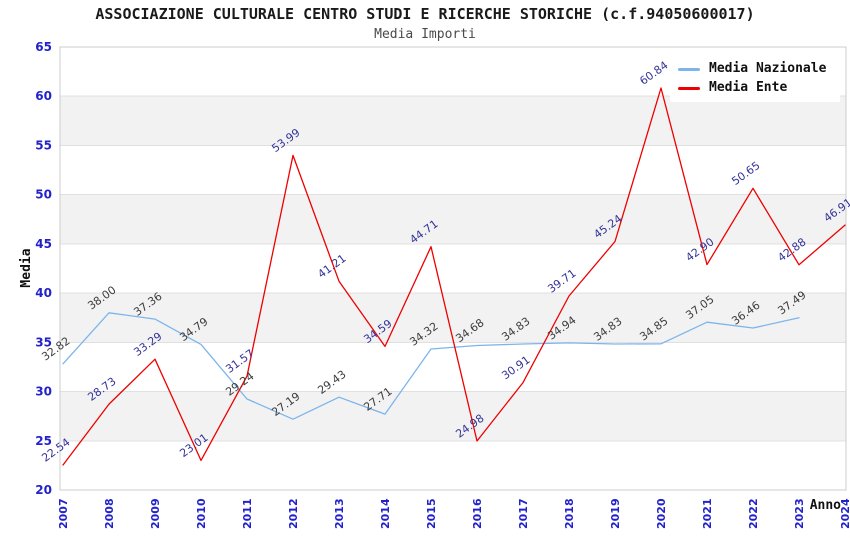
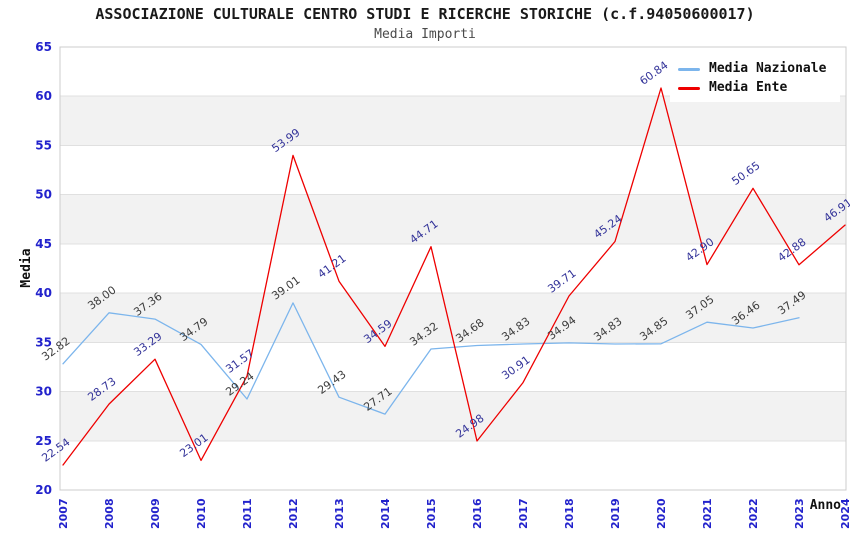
Media Nazionale/2012: 27.19 -> 39.01
